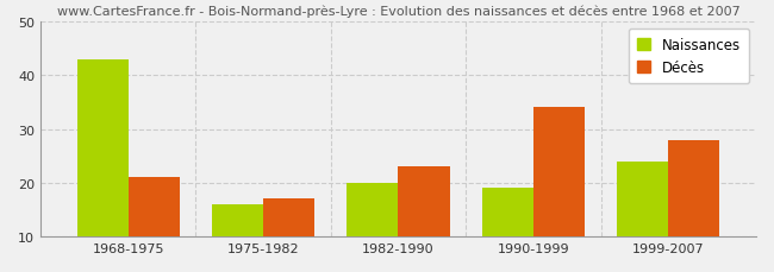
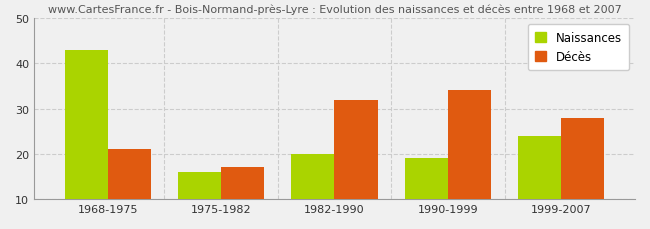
Décès/1982-1990: 23 -> 32
